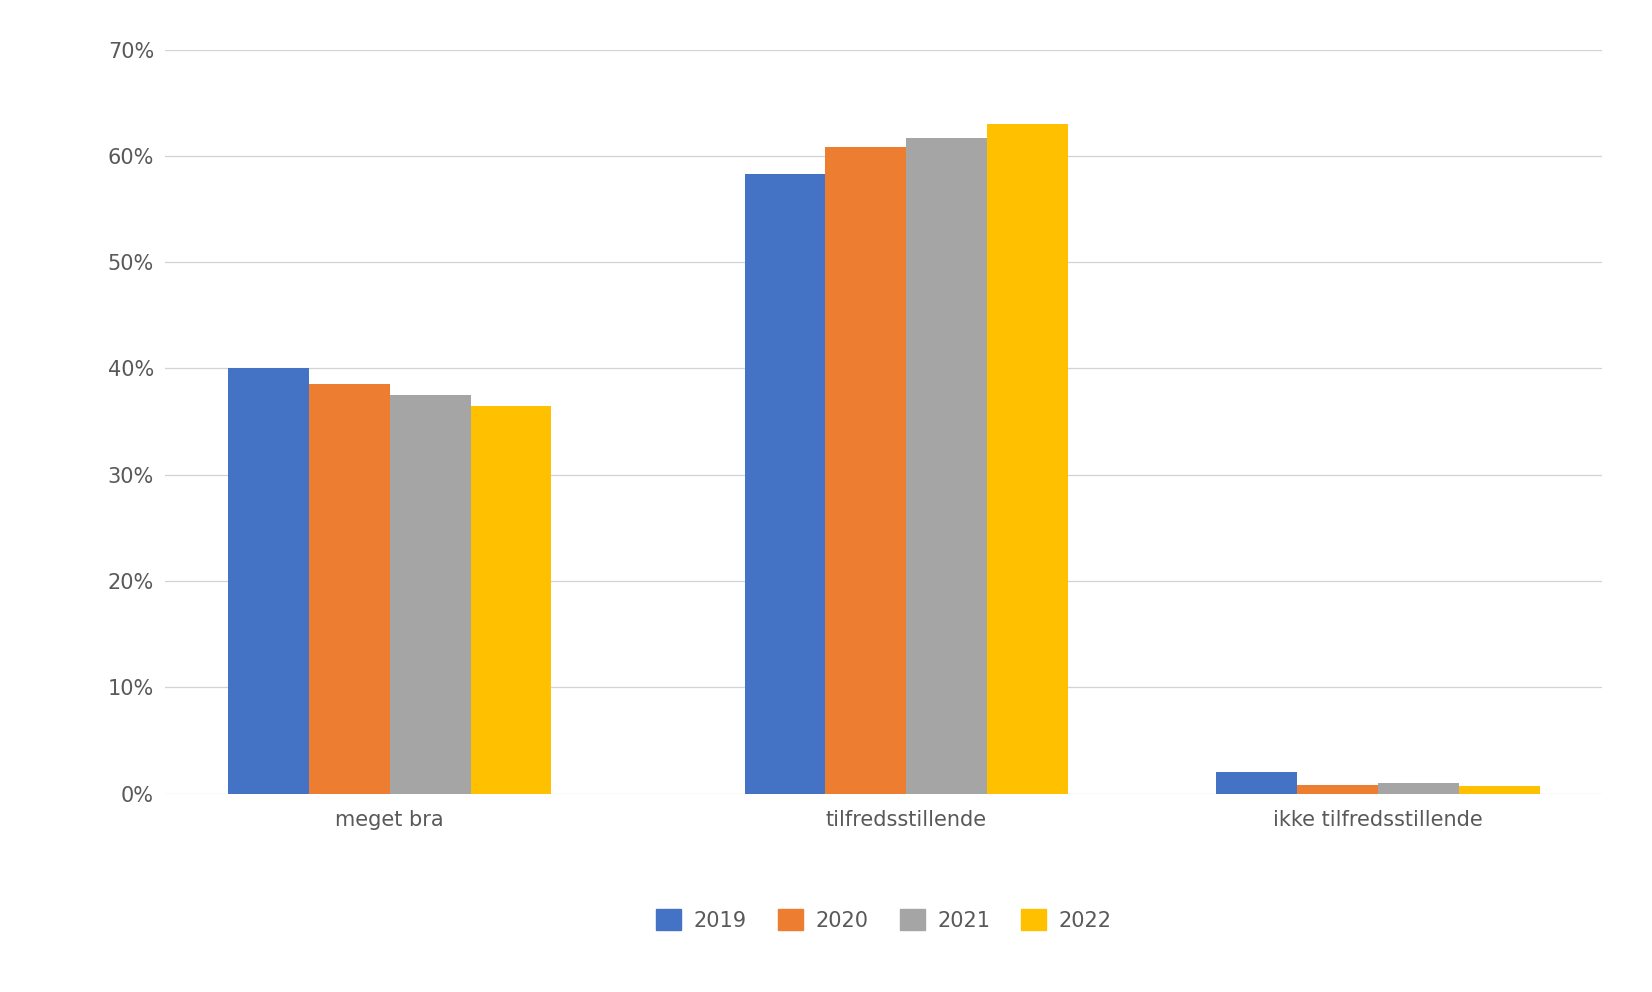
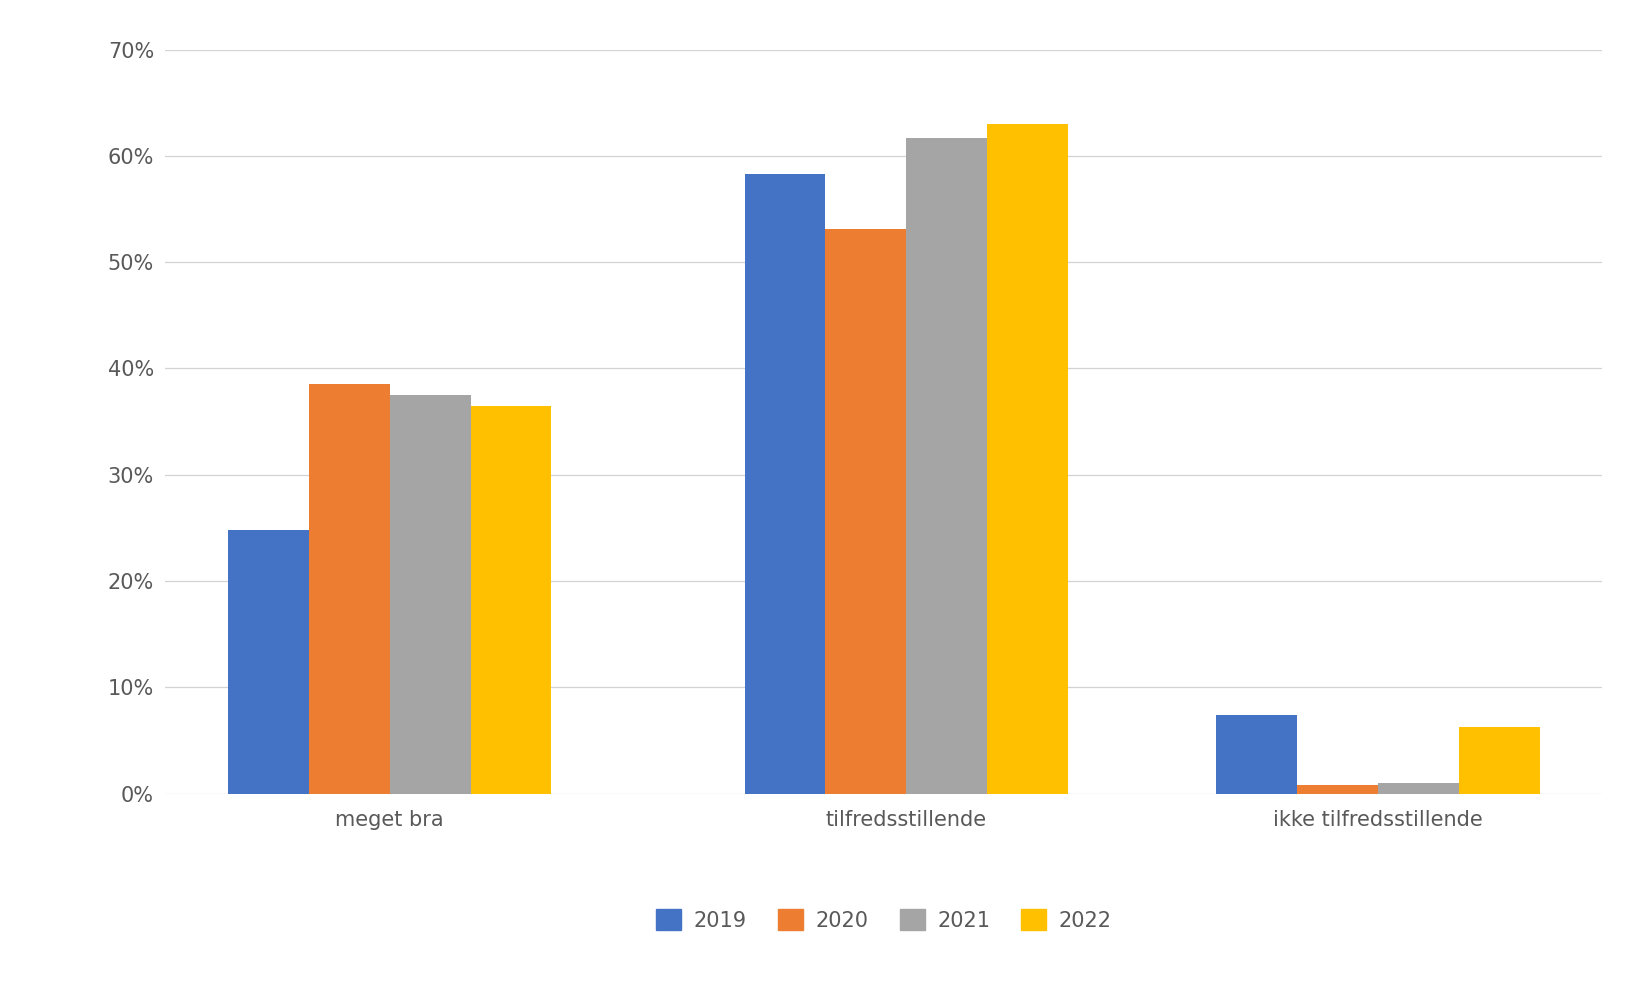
2019/meget bra: 40.0% -> 24.8%
2020/tilfredsstillende: 60.8% -> 53.1%
2019/ikke tilfredsstillende: 2.0% -> 7.4%
2022/ikke tilfredsstillende: 0.7% -> 6.3%
